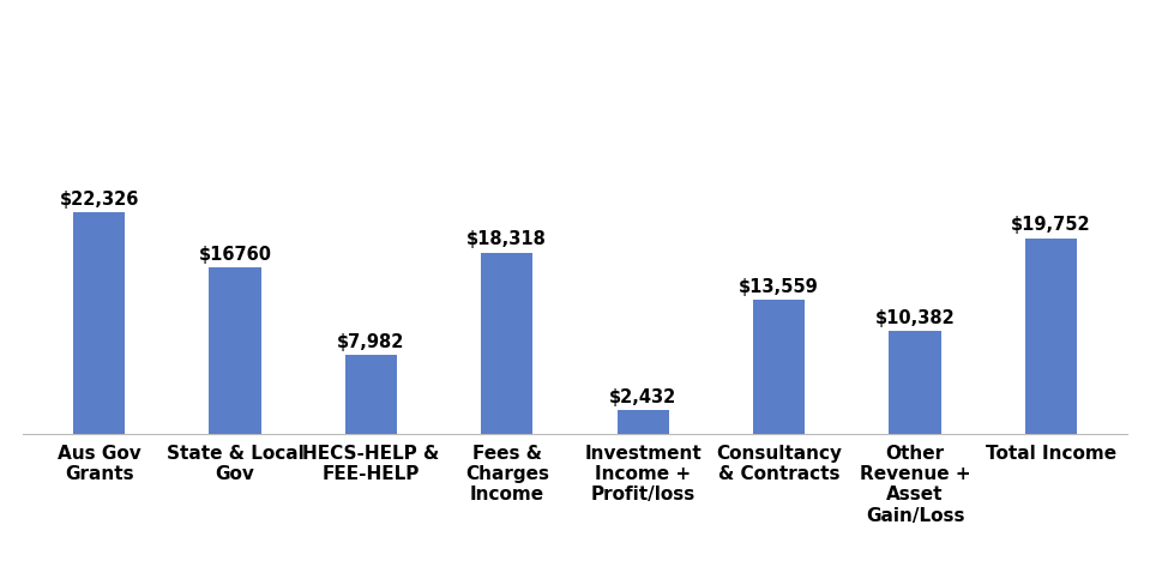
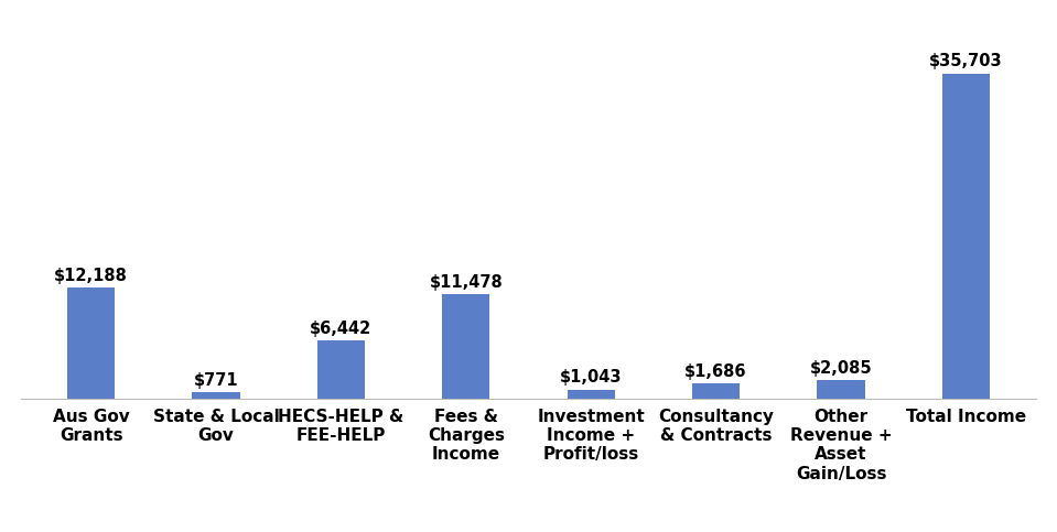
Aus Gov Grants: $22,326 -> $12,188
State & Local Gov: $16760 -> $771
HECS-HELP & FEE-HELP: $7,982 -> $6,442
Fees & Charges Income: $18,318 -> $11,478
Investment Income + Profit/loss: $2,432 -> $1,043
Consultancy & Contracts: $13,559 -> $1,686
Other Revenue + Asset Gain/Loss: $10,382 -> $2,085
Total Income: $19,752 -> $35,703
